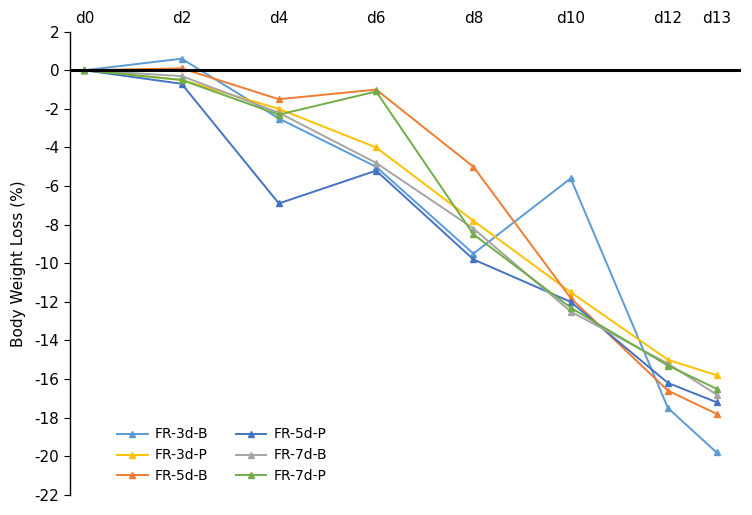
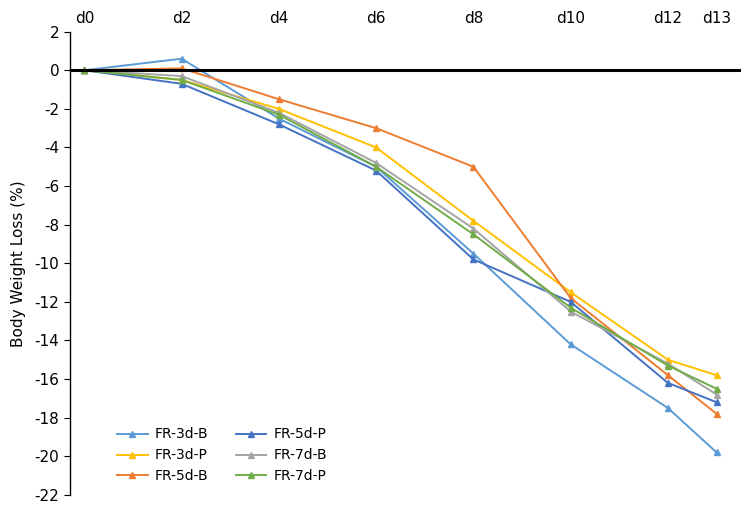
FR-5d-P/d4: -6.9 -> -2.8
FR-5d-B/d6: -1.0 -> -3.0
FR-7d-P/d6: -1.1 -> -5.0
FR-3d-B/d10: -5.6 -> -14.2
FR-5d-B/d12: -16.6 -> -15.8
